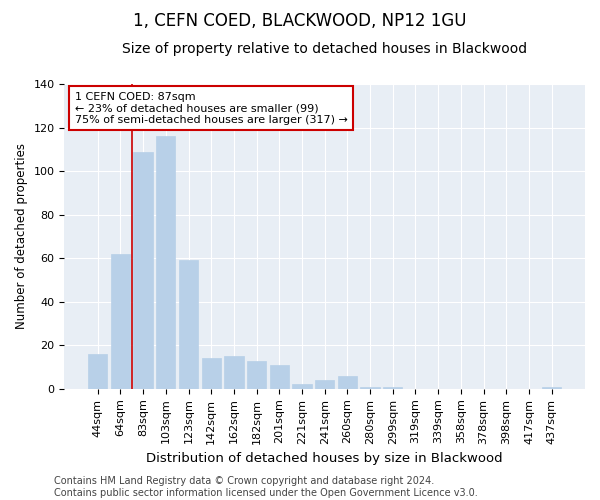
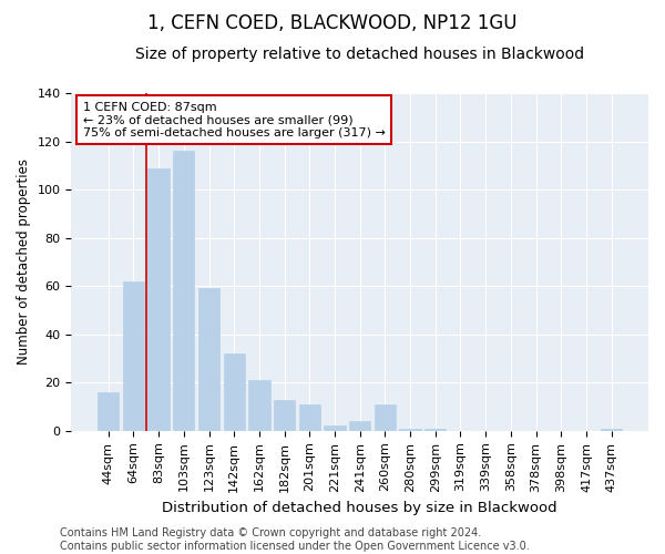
142sqm: 14 -> 32
162sqm: 15 -> 21
260sqm: 6 -> 11
